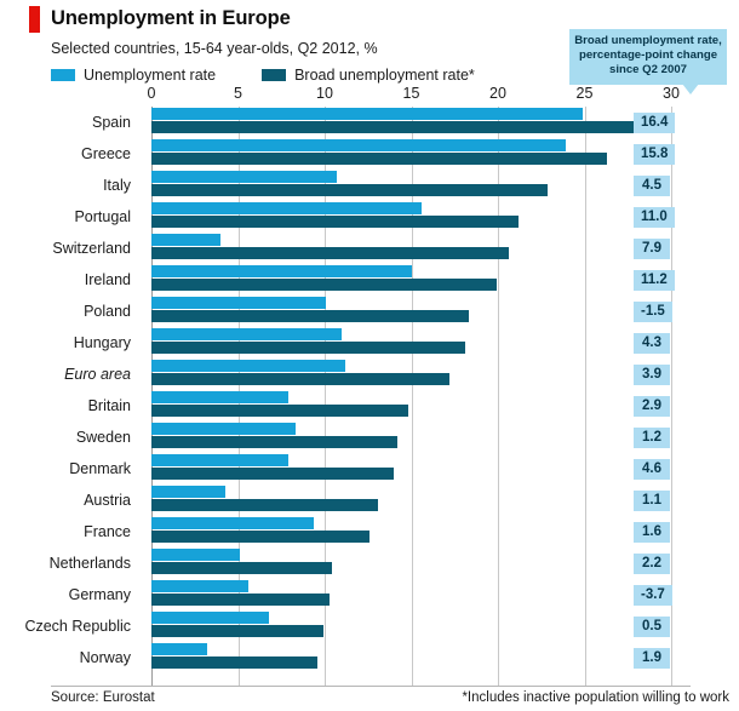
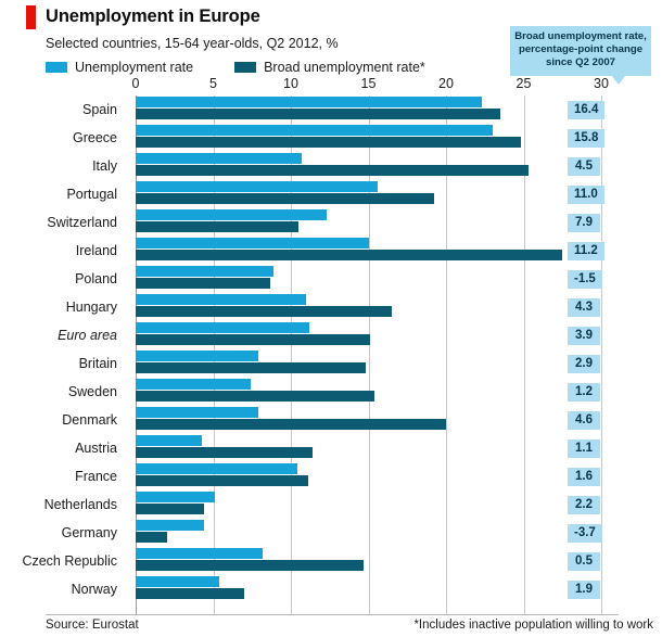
Unemployment rate/Spain: 24.9 -> 22.3
Broad unemployment rate*/Spain: 30.0 -> 23.5
Unemployment rate/Greece: 23.9 -> 23.0
Broad unemployment rate*/Greece: 26.3 -> 24.8
Broad unemployment rate*/Italy: 22.9 -> 25.3
Broad unemployment rate*/Portugal: 21.2 -> 19.2
Unemployment rate/Switzerland: 4.0 -> 12.3
Broad unemployment rate*/Switzerland: 20.6 -> 10.5
Broad unemployment rate*/Ireland: 19.9 -> 27.5
Unemployment rate/Poland: 10.1 -> 8.9
Broad unemployment rate*/Poland: 18.3 -> 8.7
Broad unemployment rate*/Hungary: 18.1 -> 16.5
Broad unemployment rate*/Euro area: 17.2 -> 15.1
Unemployment rate/Sweden: 8.3 -> 7.4
Broad unemployment rate*/Sweden: 14.2 -> 15.4
Broad unemployment rate*/Denmark: 14.0 -> 20.0
Broad unemployment rate*/Austria: 13.1 -> 11.4
Unemployment rate/France: 9.4 -> 10.4
Broad unemployment rate*/France: 12.6 -> 11.1
Broad unemployment rate*/Netherlands: 10.4 -> 4.4
Unemployment rate/Germany: 5.6 -> 4.4
Broad unemployment rate*/Germany: 10.3 -> 2.0
Unemployment rate/Czech Republic: 6.8 -> 8.2
Broad unemployment rate*/Czech Republic: 9.9 -> 14.7
Unemployment rate/Norway: 3.2 -> 5.4
Broad unemployment rate*/Norway: 9.6 -> 7.0
